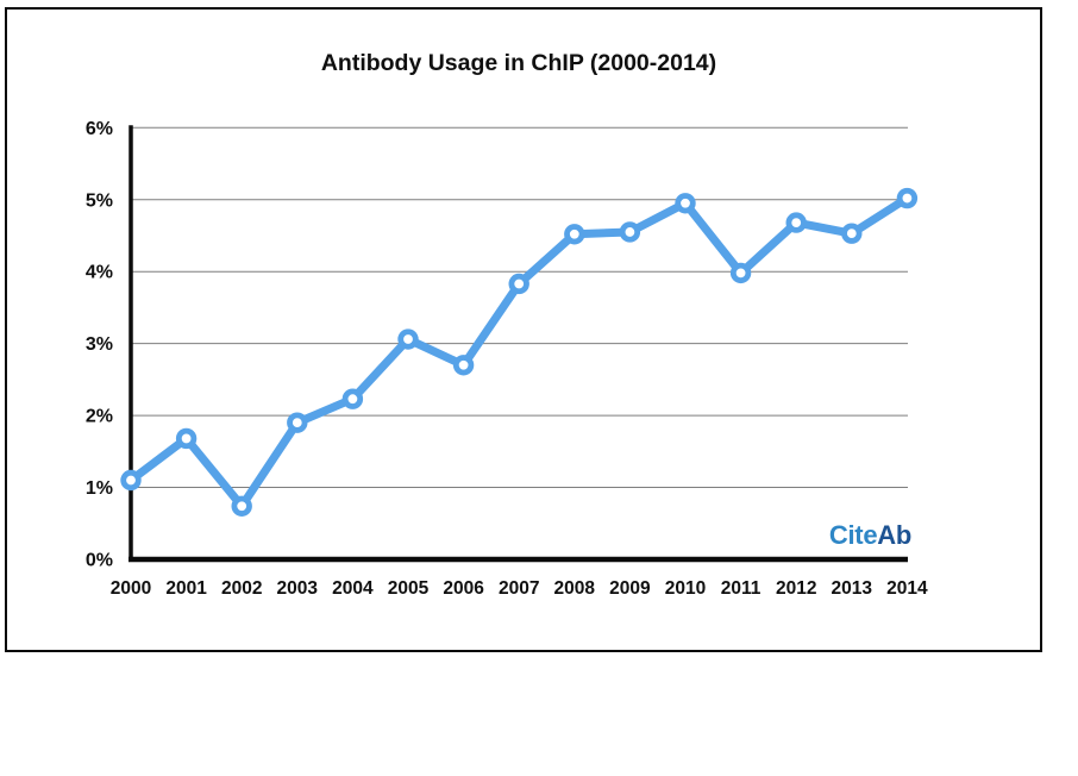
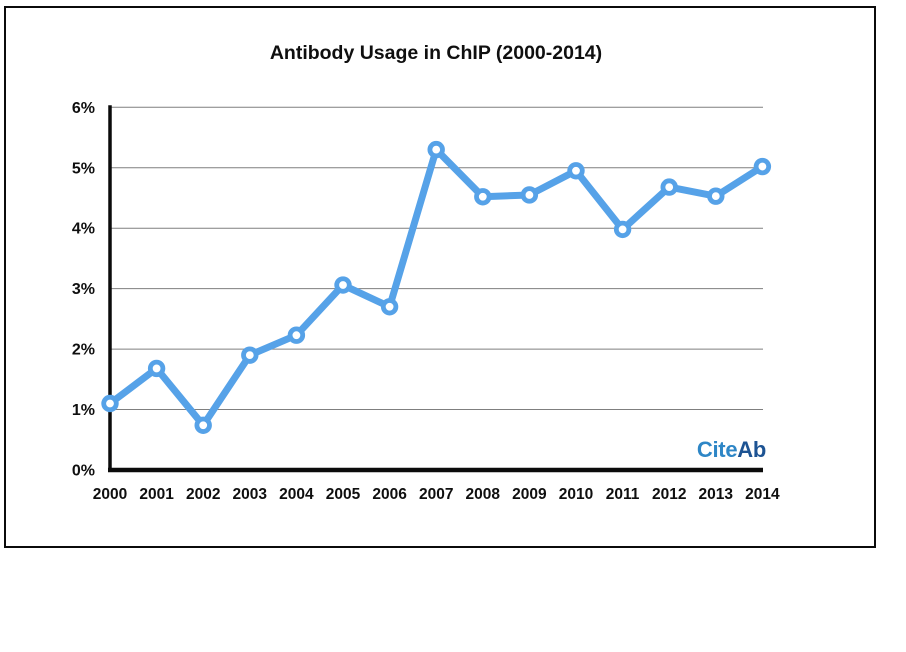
2007: 3.8% -> 5.3%
